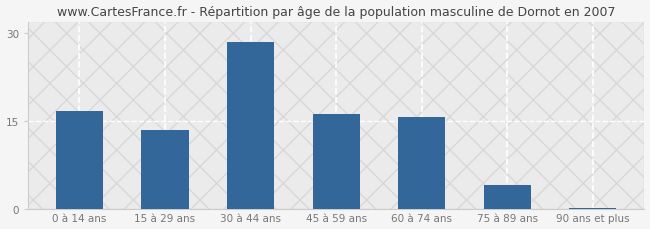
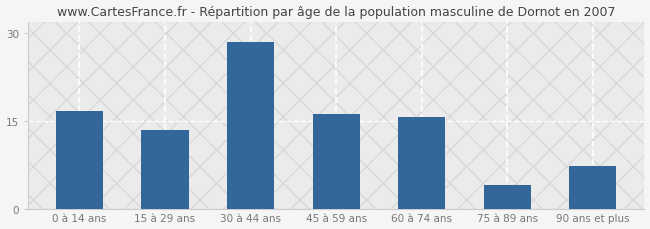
90 ans et plus: 0.3 -> 7.4
